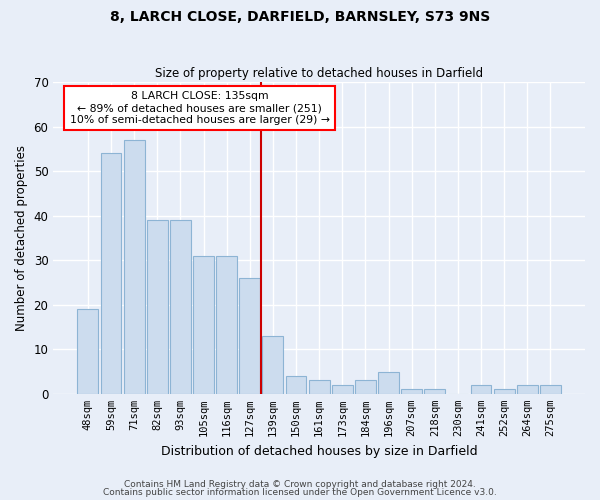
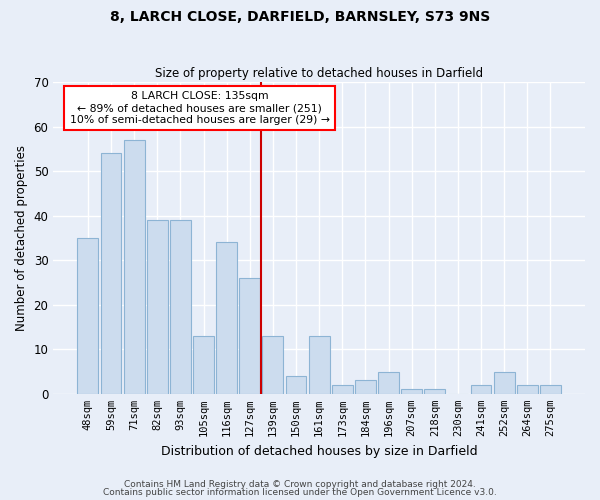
48sqm: 19 -> 35
105sqm: 31 -> 13
116sqm: 31 -> 34
161sqm: 3 -> 13
252sqm: 1 -> 5
